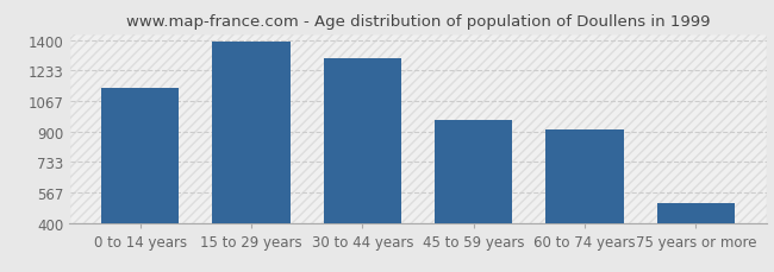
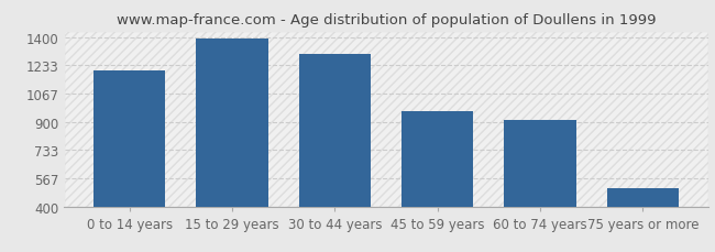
0 to 14 years: 1140 -> 1200
